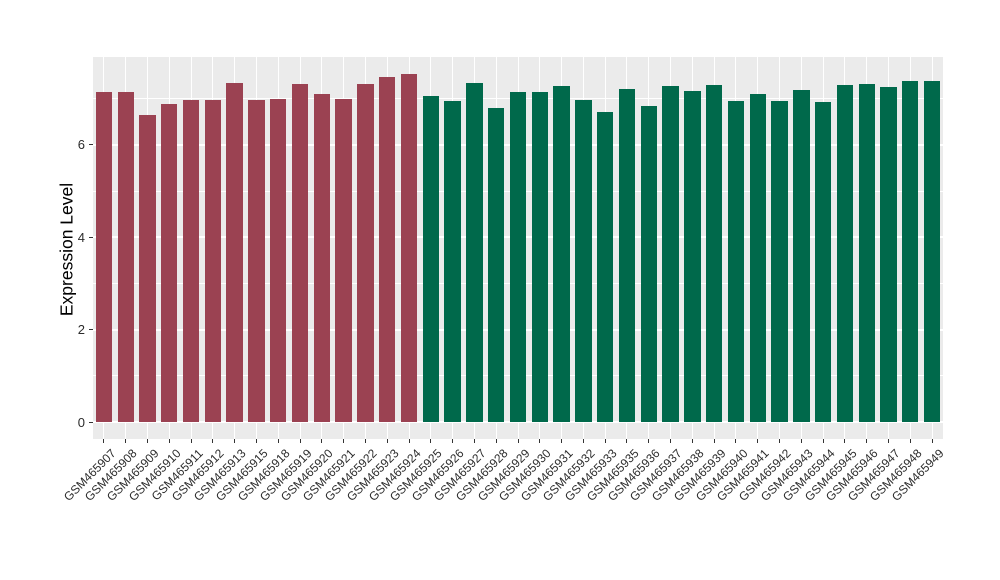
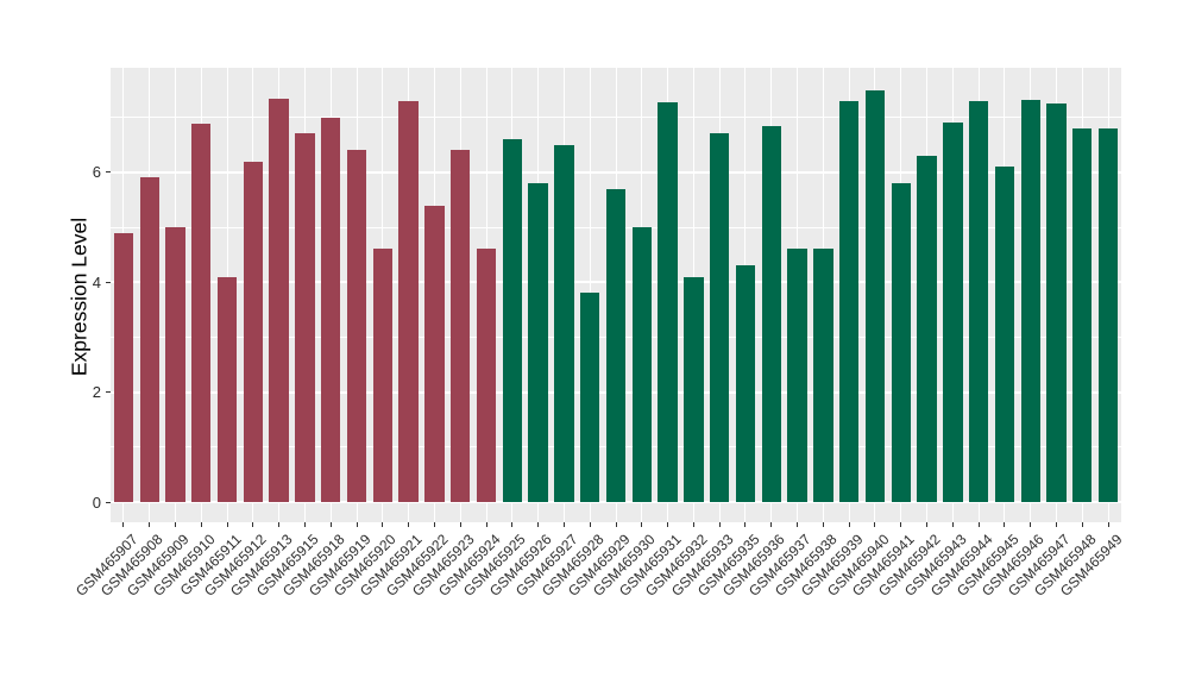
GSM465907: 7.2 -> 4.9
GSM465908: 7.2 -> 5.9
GSM465909: 6.6 -> 5.0
GSM465911: 7.0 -> 4.1
GSM465912: 7.0 -> 6.2
GSM465915: 7.0 -> 6.7
GSM465919: 7.3 -> 6.4
GSM465920: 7.1 -> 4.6
GSM465921: 7.0 -> 7.3
GSM465922: 7.3 -> 5.4
GSM465923: 7.5 -> 6.4
GSM465924: 7.5 -> 4.6
GSM465925: 7.1 -> 6.6
GSM465926: 6.9 -> 5.8
GSM465927: 7.3 -> 6.5
GSM465928: 6.8 -> 3.8
GSM465929: 7.1 -> 5.7
GSM465930: 7.2 -> 5.0
GSM465932: 7.0 -> 4.1
GSM465935: 7.2 -> 4.3
GSM465937: 7.3 -> 4.6
GSM465938: 7.2 -> 4.6
GSM465940: 7.0 -> 7.5
GSM465941: 7.1 -> 5.8
GSM465942: 7.0 -> 6.3
GSM465943: 7.2 -> 6.9
GSM465944: 6.9 -> 7.3
GSM465945: 7.3 -> 6.1
GSM465948: 7.4 -> 6.8
GSM465949: 7.4 -> 6.8
